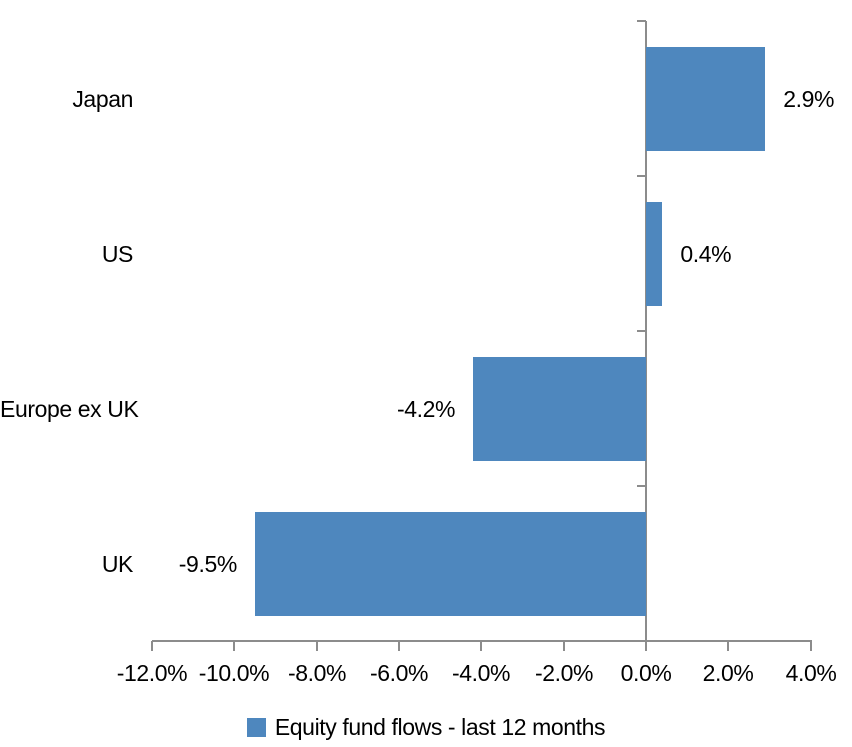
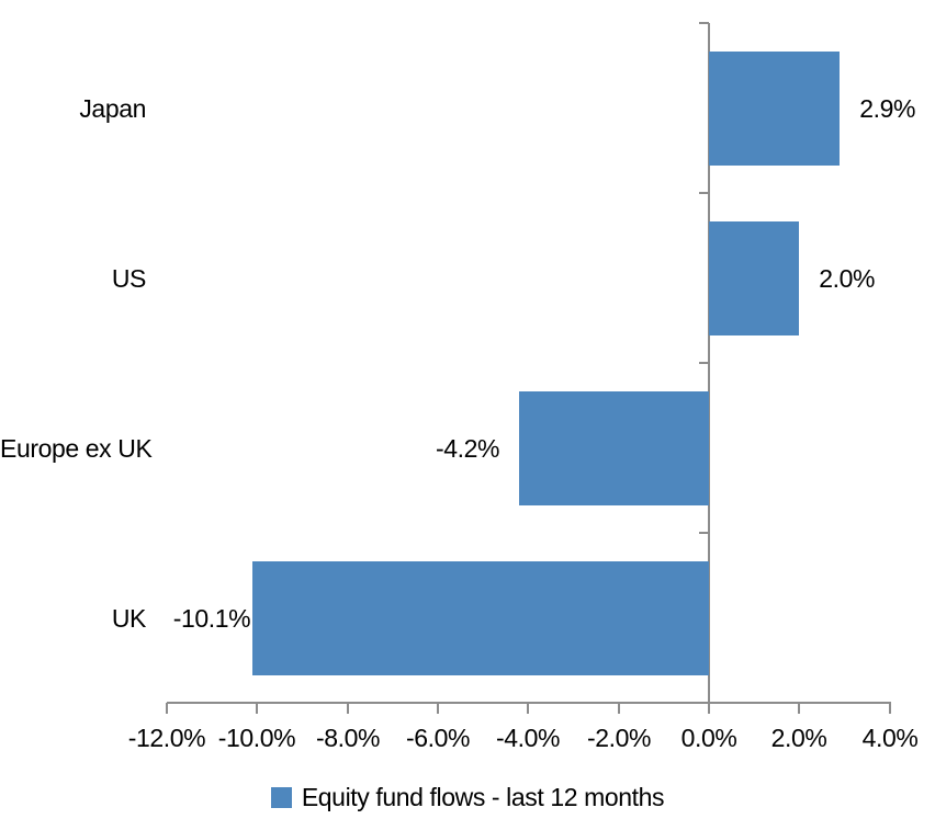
US: 0.4% -> 2.0%
UK: -9.5% -> -10.1%
